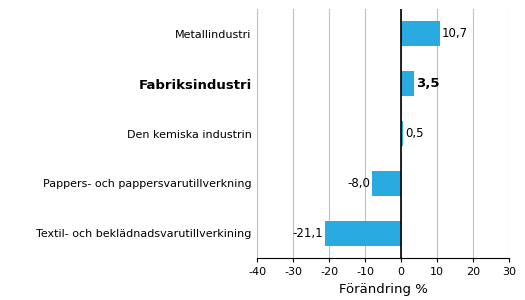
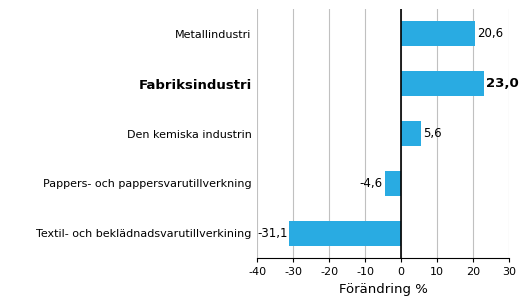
Metallindustri: 10,7 -> 20,6
Fabriksindustri: 3,5 -> 23,0
Den kemiska industrin: 0,5 -> 5,6
Pappers- och pappersvarutillverkning: -8,0 -> -4,6
Textil- och beklädnadsvarutillverkining: -21,1 -> -31,1
